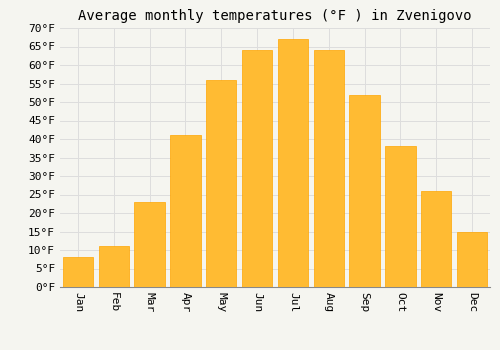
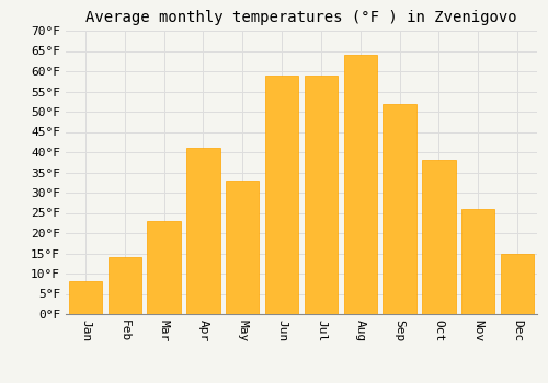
Feb: 11°F -> 14°F
May: 56°F -> 33°F
Jun: 64°F -> 59°F
Jul: 67°F -> 59°F
